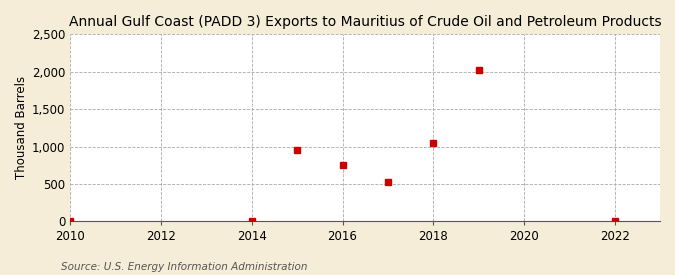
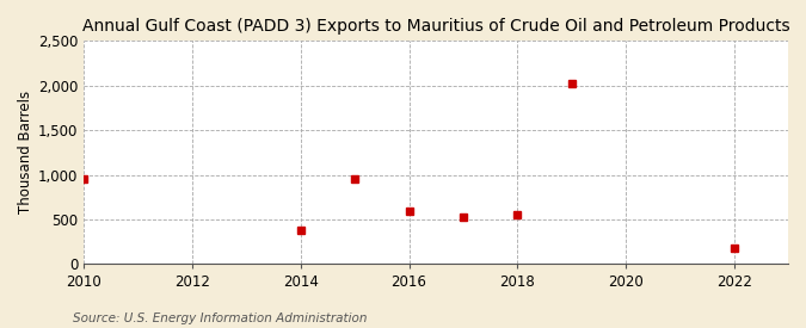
2010: 0 -> 960
2014: 0 -> 380
2016: 750 -> 600
2018: 1,050 -> 560
2022: 0 -> 180
